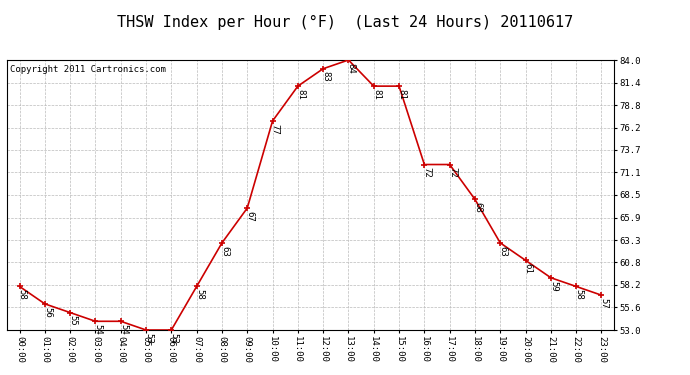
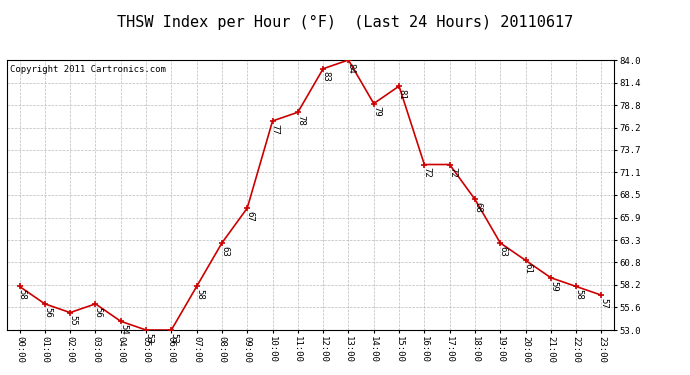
03:00: 54 -> 56
11:00: 81 -> 78
14:00: 81 -> 79
